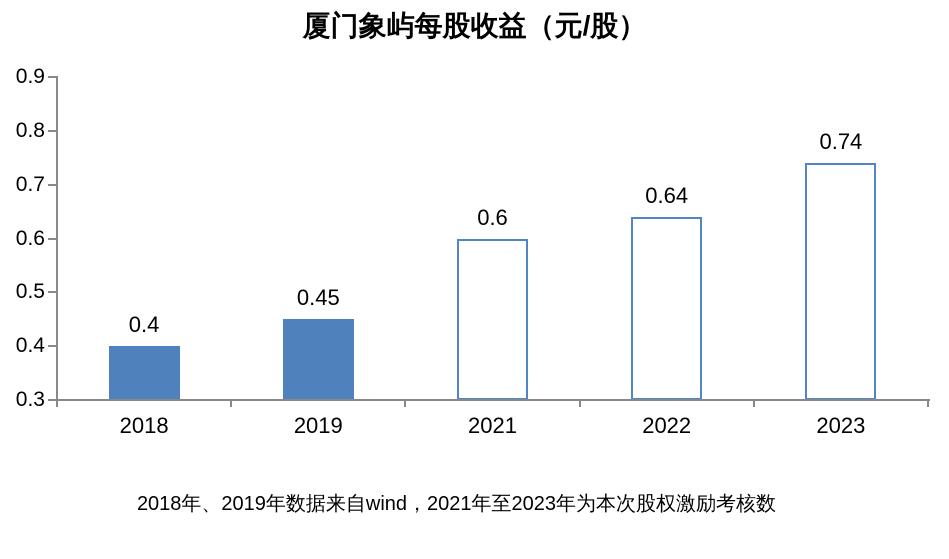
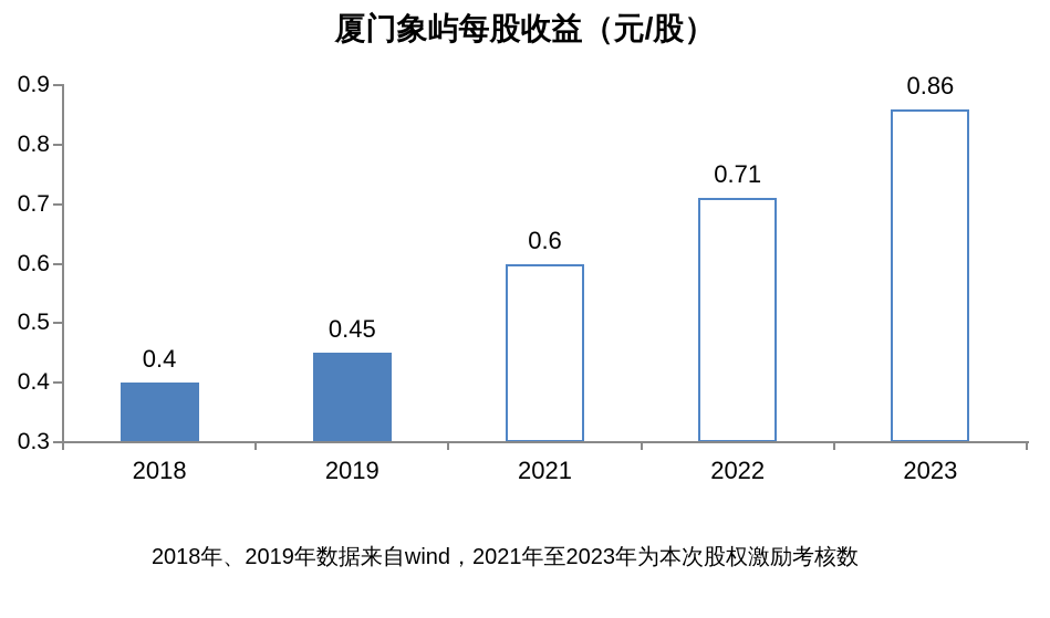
2022: 0.64 -> 0.71
2023: 0.74 -> 0.86
